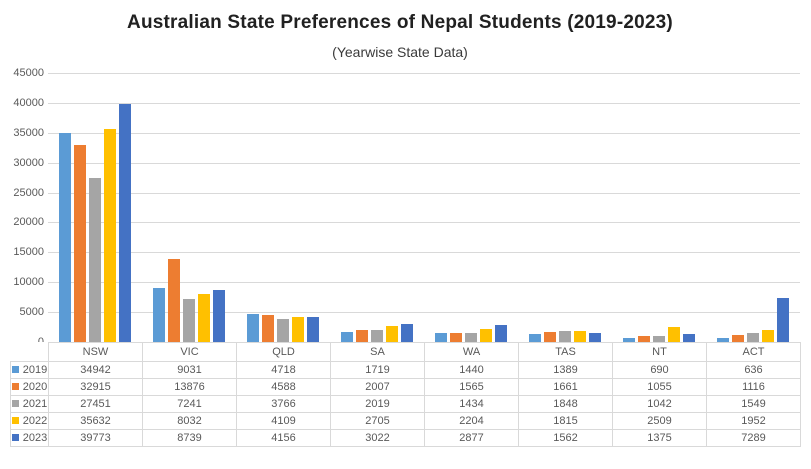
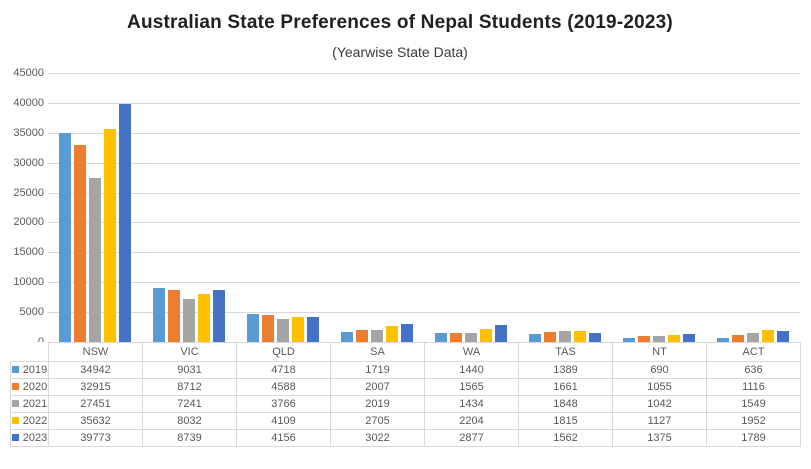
2020/VIC: 13876 -> 8712
2022/NT: 2509 -> 1127
2023/ACT: 7289 -> 1789
